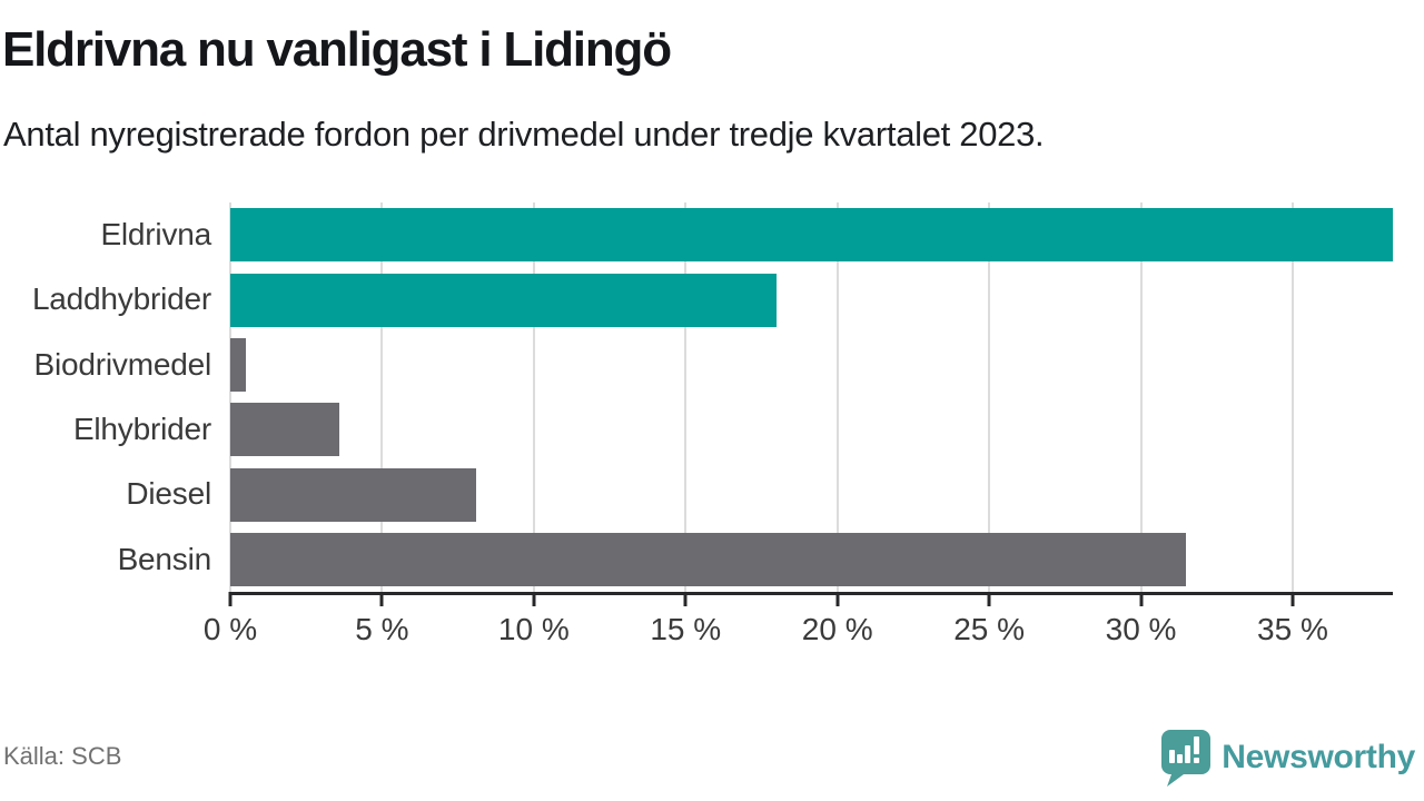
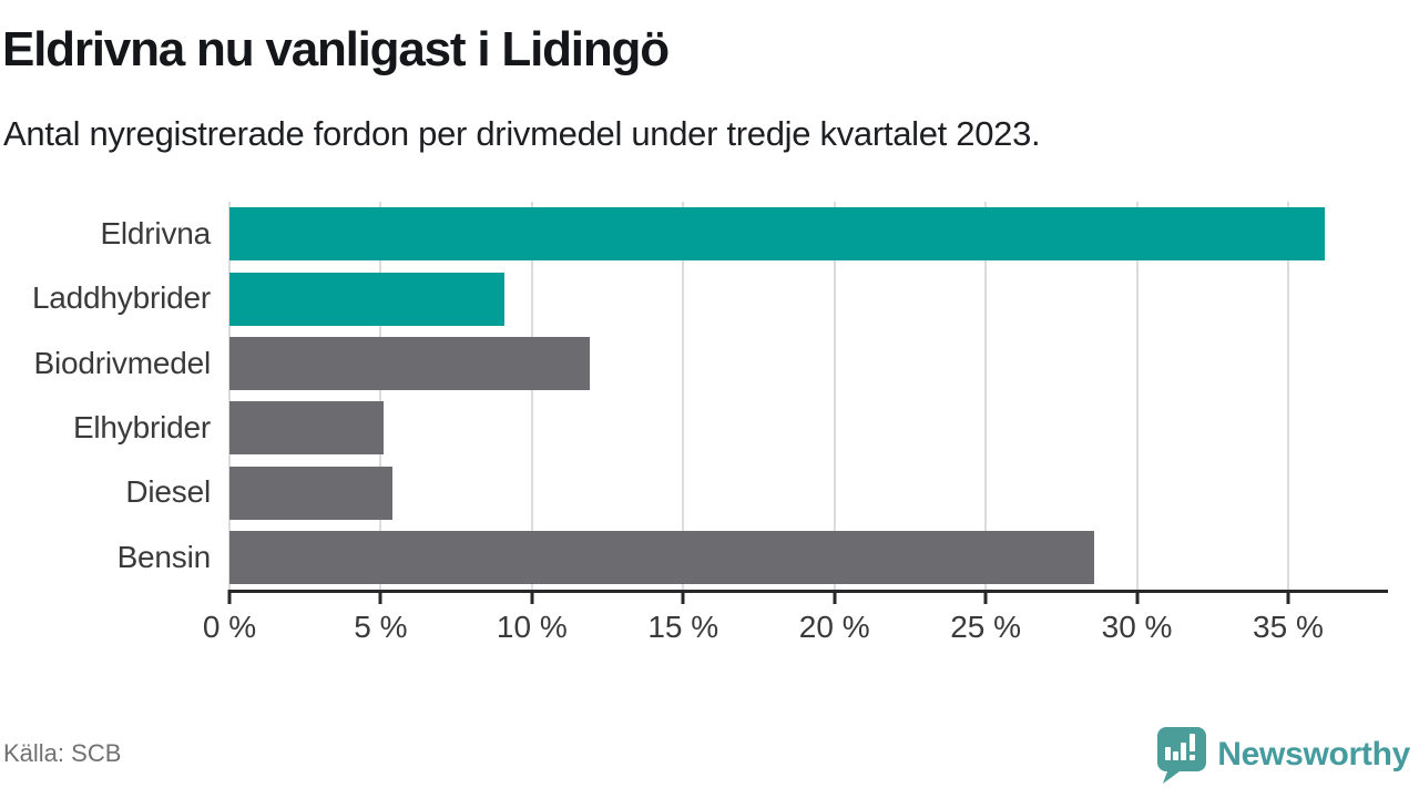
Eldrivna: 38.3% -> 36.2%
Laddhybrider: 18.0% -> 9.1%
Biodrivmedel: 0.5% -> 11.9%
Elhybrider: 3.6% -> 5.1%
Diesel: 8.1% -> 5.4%
Bensin: 31.5% -> 28.6%
